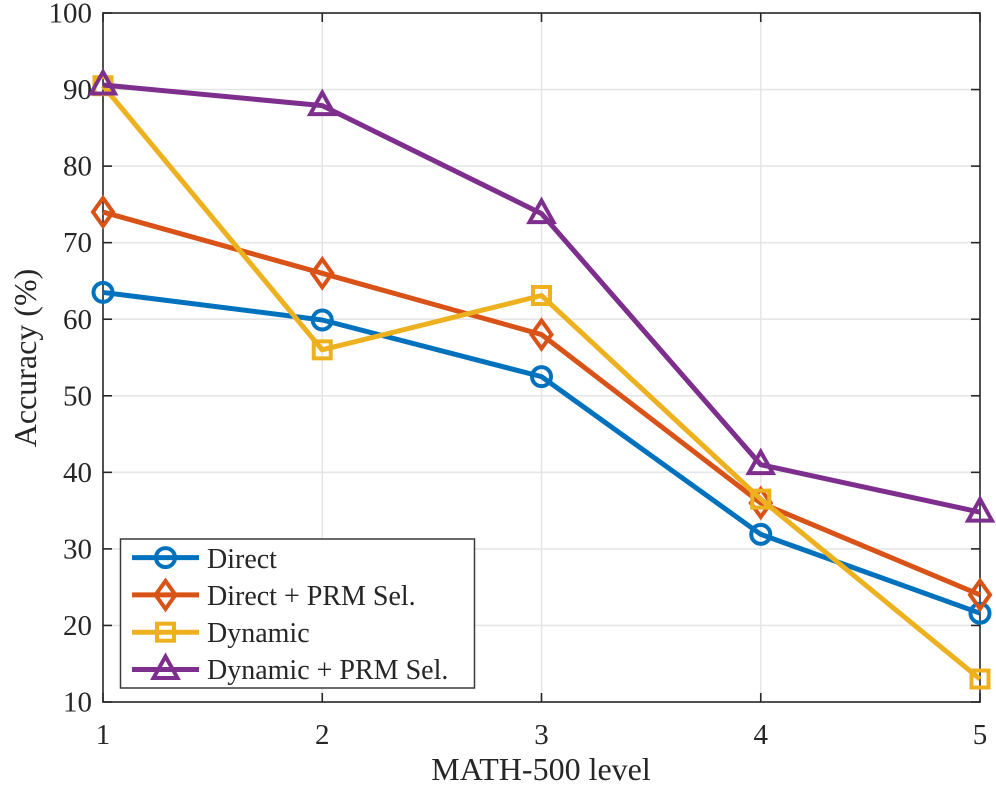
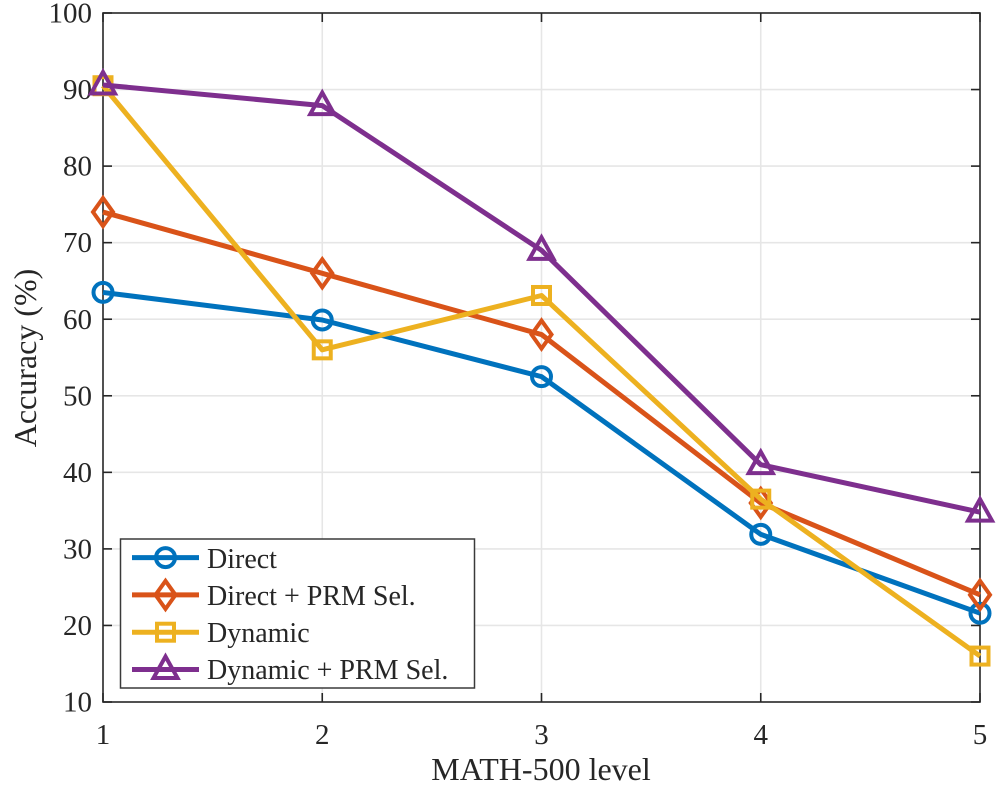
Dynamic + PRM Sel./3: 74 -> 69
Dynamic/5: 13 -> 16
